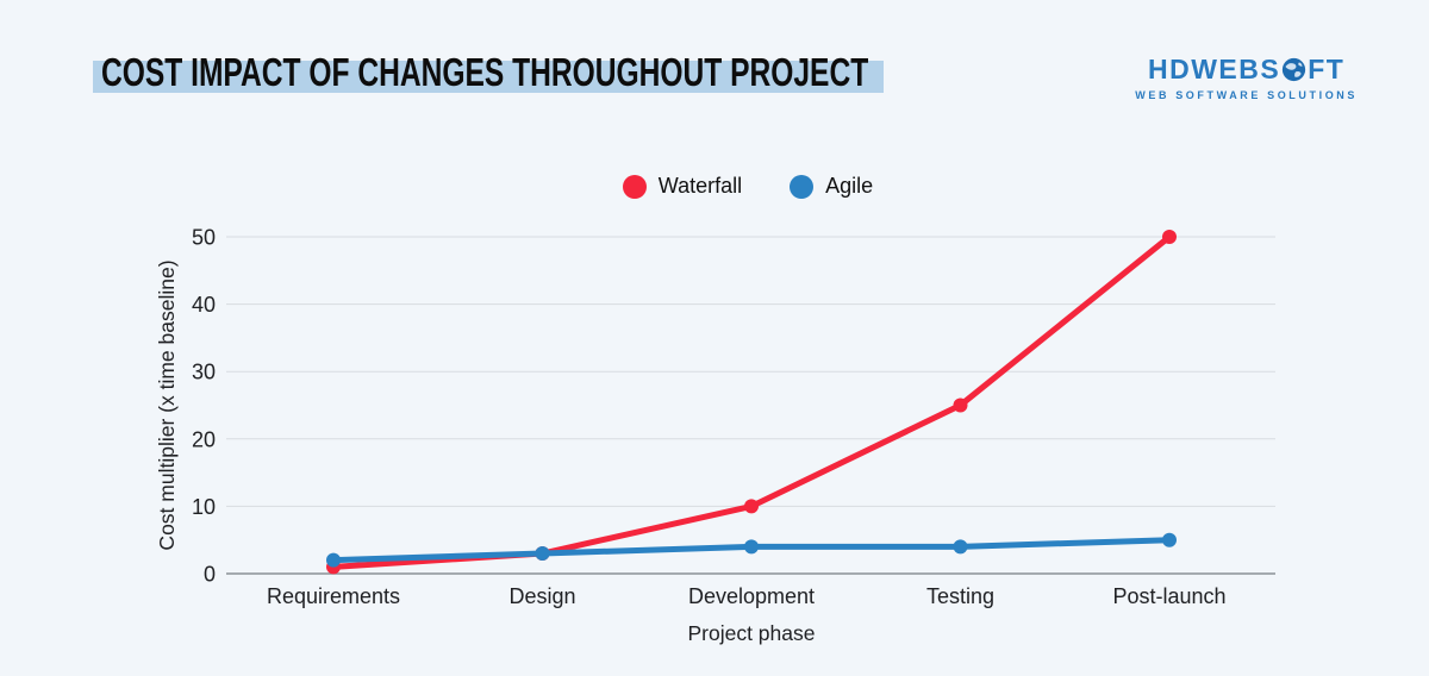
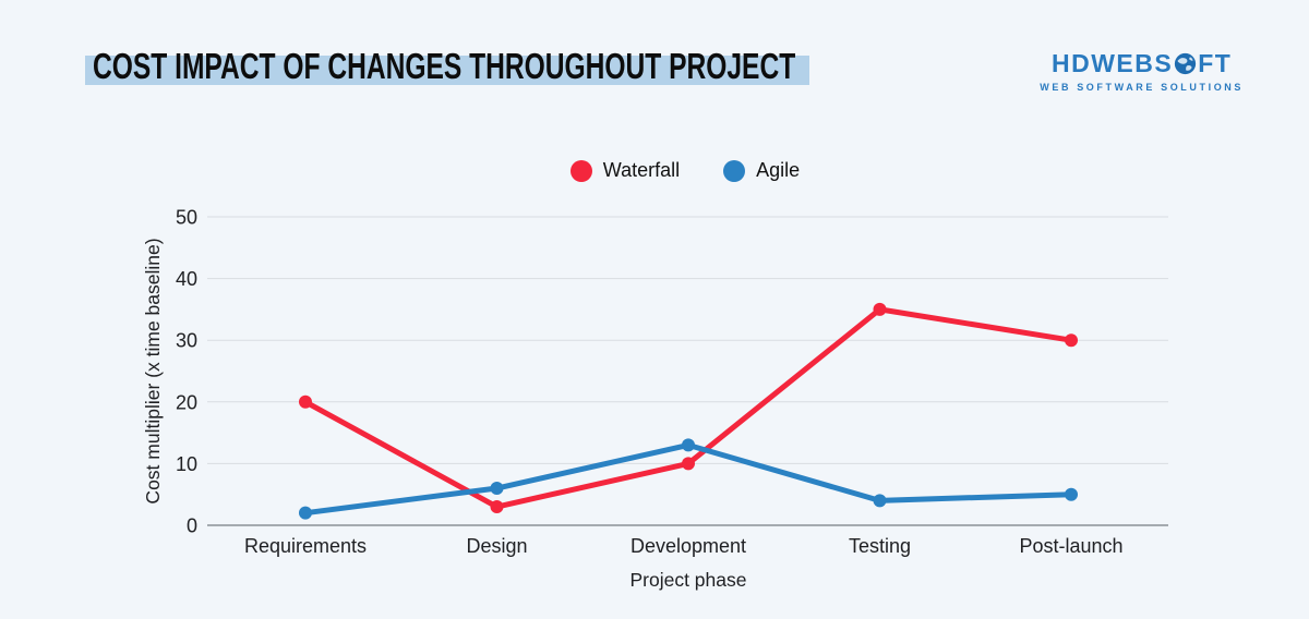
Waterfall/Requirements: 1 -> 20
Agile/Design: 3 -> 6
Agile/Development: 4 -> 13
Waterfall/Testing: 25 -> 35
Waterfall/Post-launch: 50 -> 30
